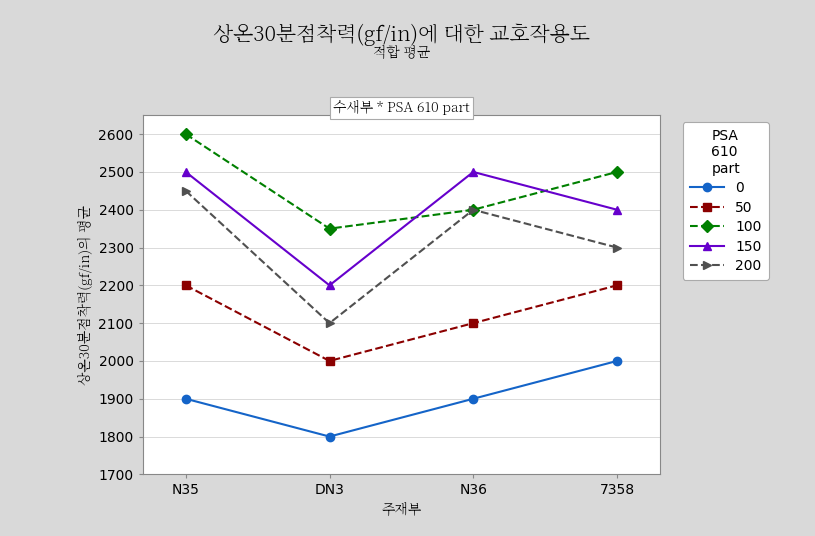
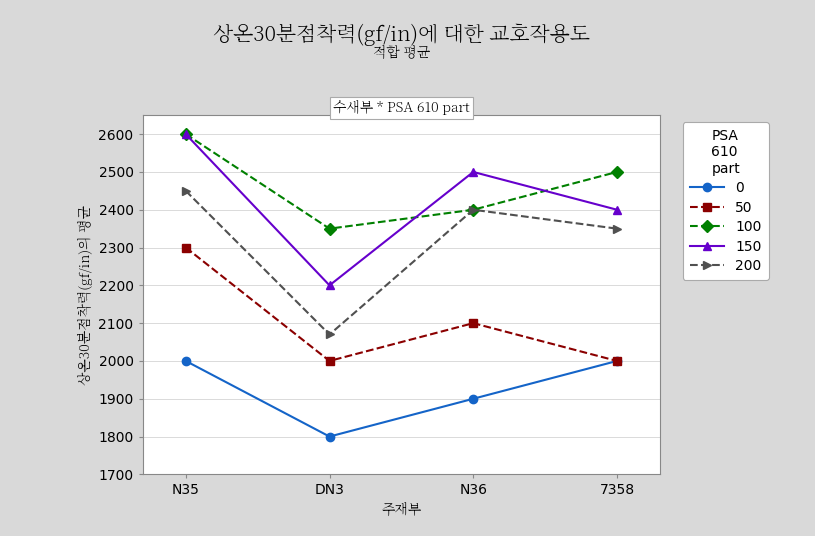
0/N35: 1900 -> 2000
50/N35: 2200 -> 2300
150/N35: 2500 -> 2600
200/DN3: 2100 -> 2070
50/7358: 2200 -> 2000
200/7358: 2300 -> 2350
